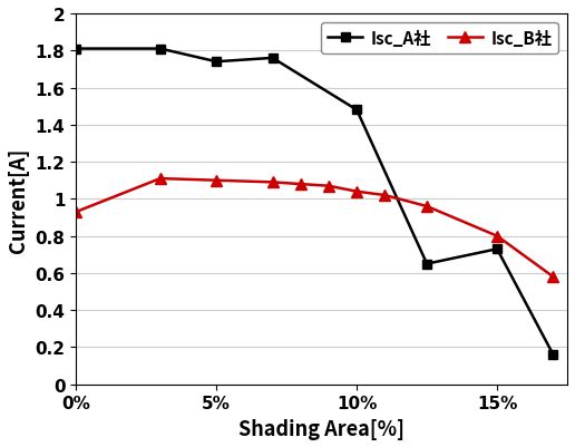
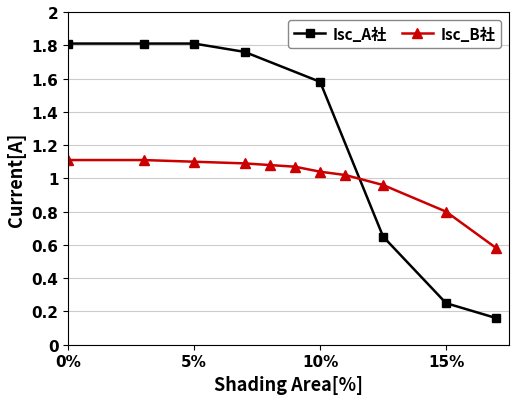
Isc_B社/0%: 0.93 -> 1.11
Isc_A社/5%: 1.74 -> 1.81
Isc_A社/10%: 1.48 -> 1.58
Isc_A社/15%: 0.73 -> 0.25
